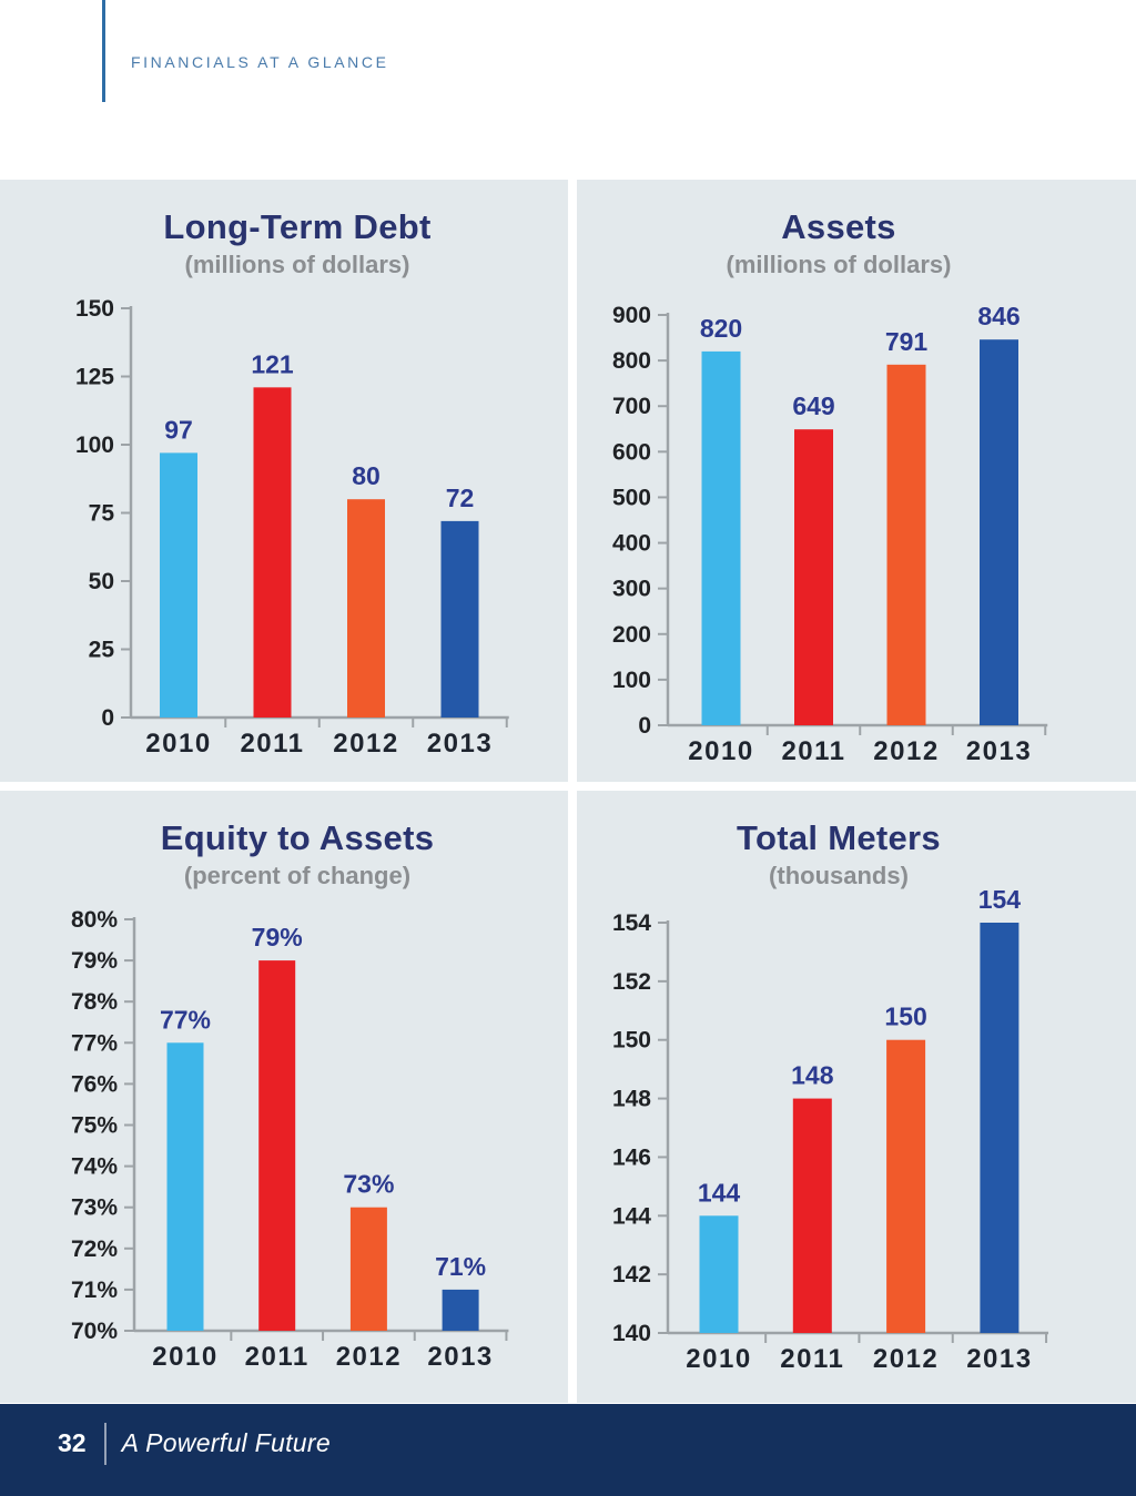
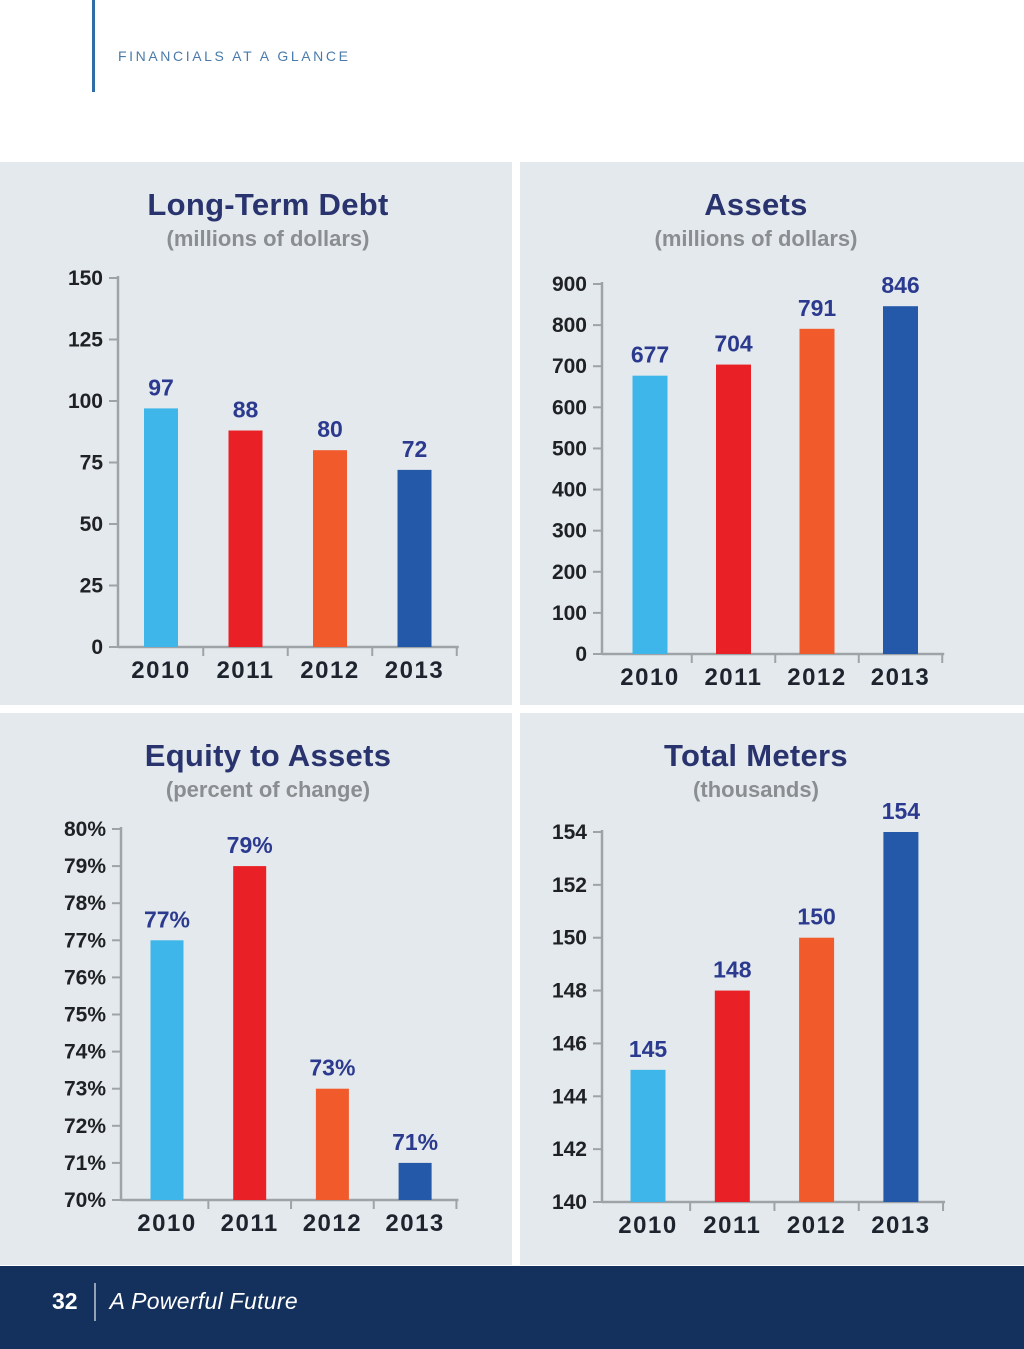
Long-Term Debt/2011: 121 -> 88
Assets/2010: 820 -> 677
Assets/2011: 649 -> 704
Total Meters/2010: 144 -> 145
